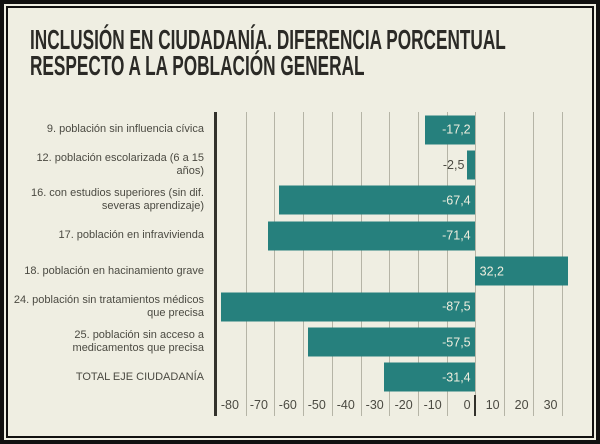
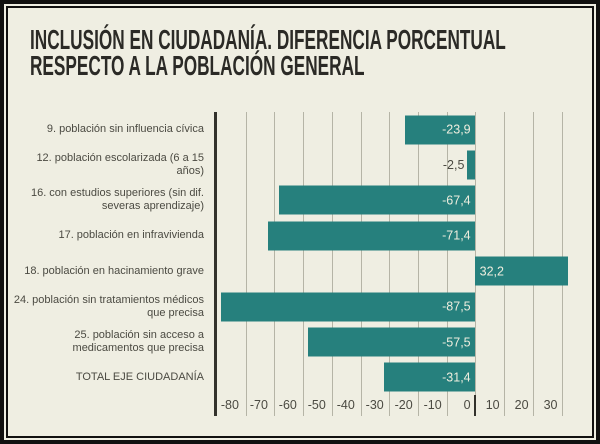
9. población sin influencia cívica: -17,2 -> -23,9
